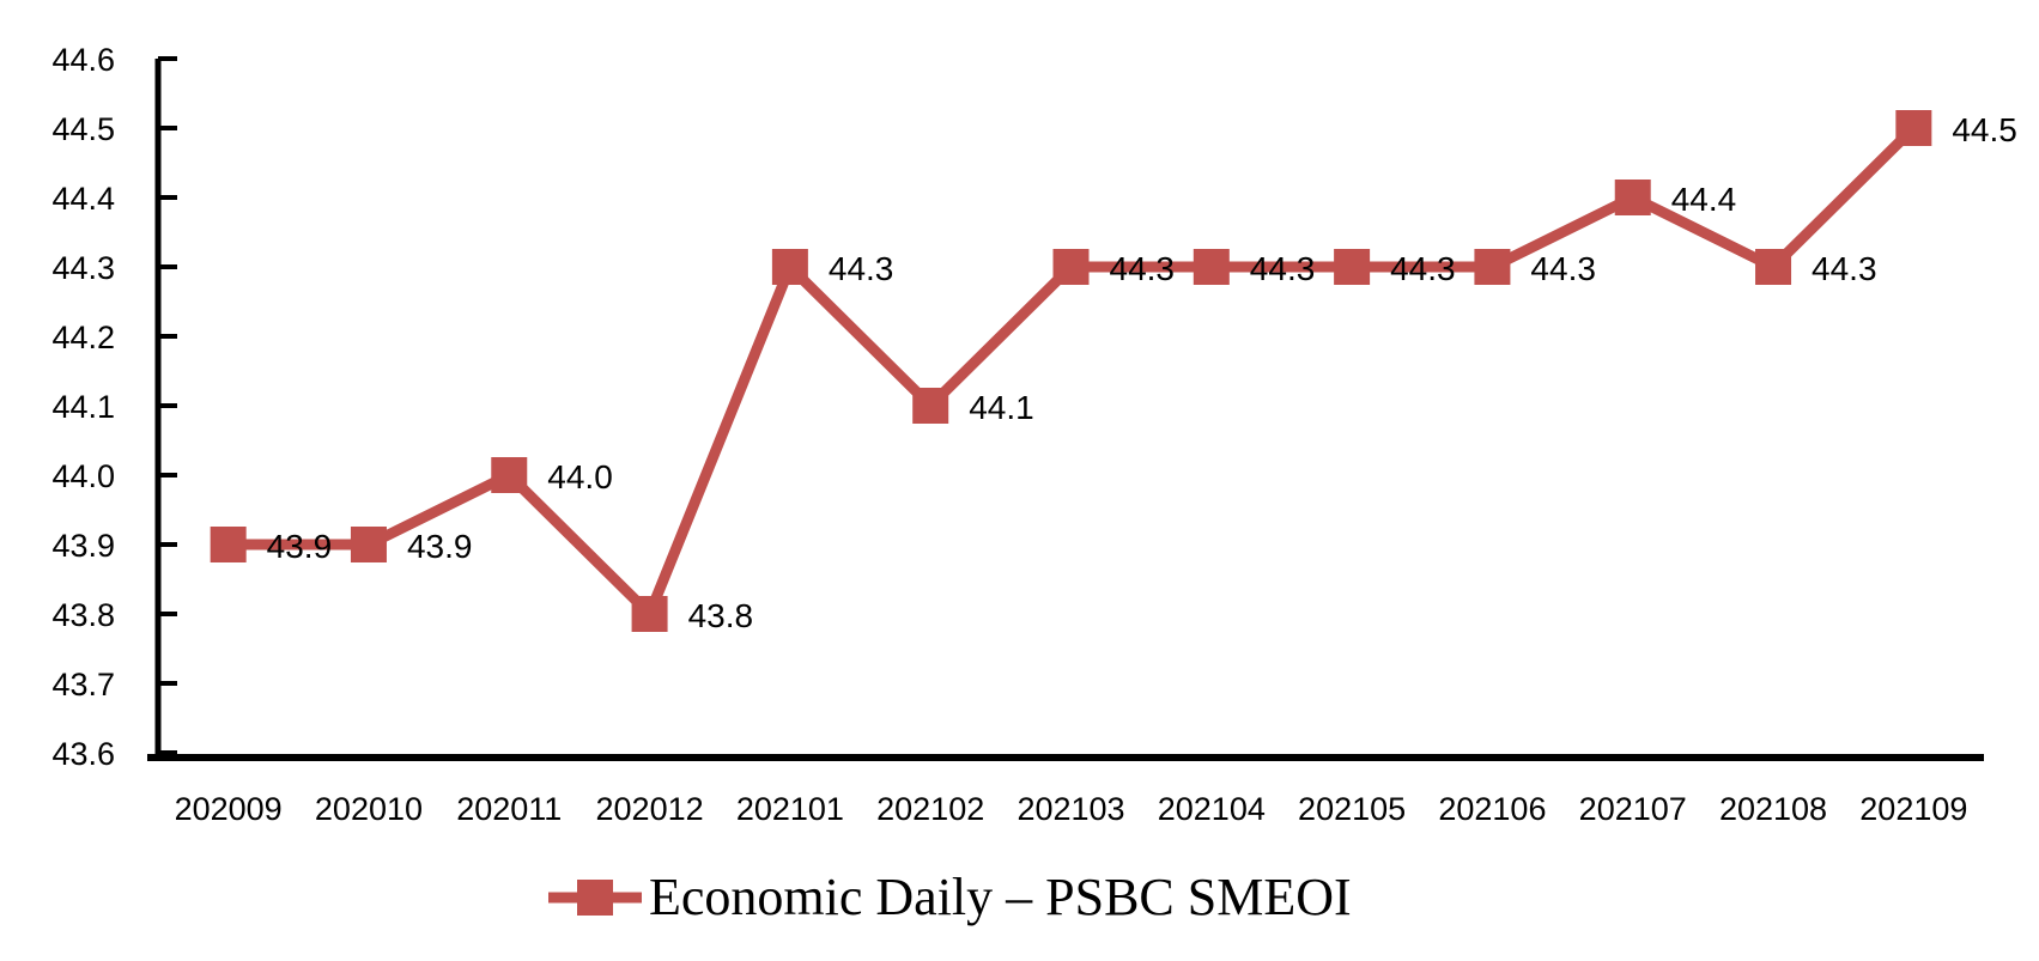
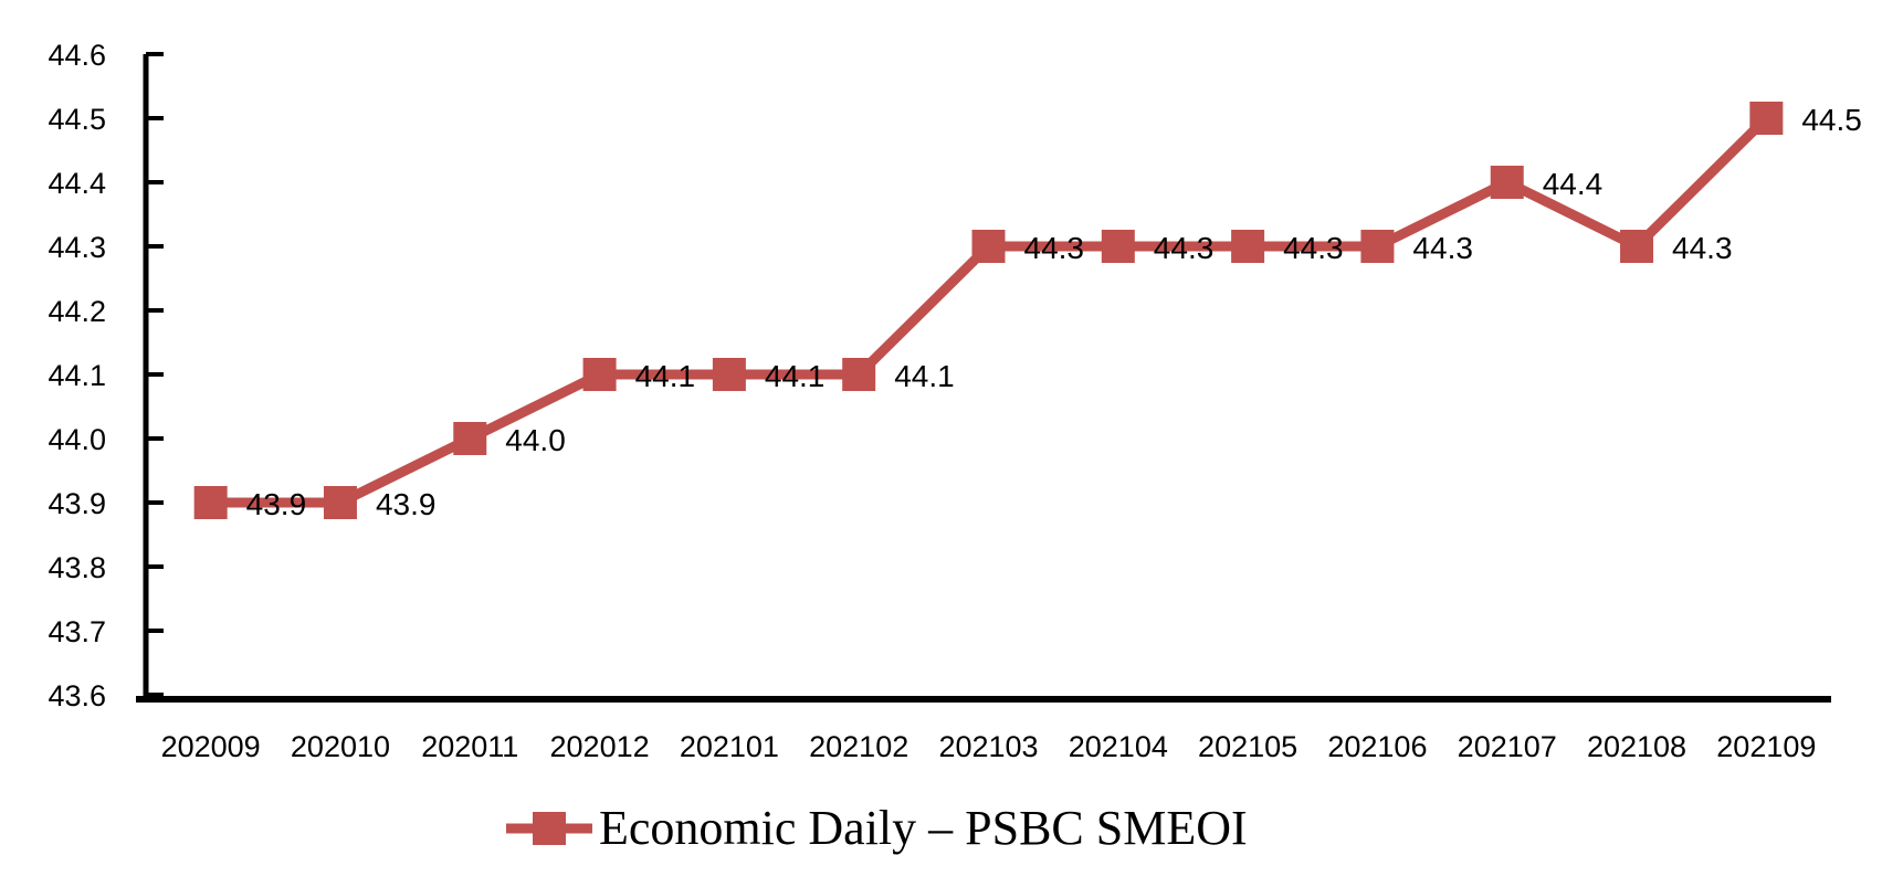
202012: 43.8 -> 44.1
202101: 44.3 -> 44.1
